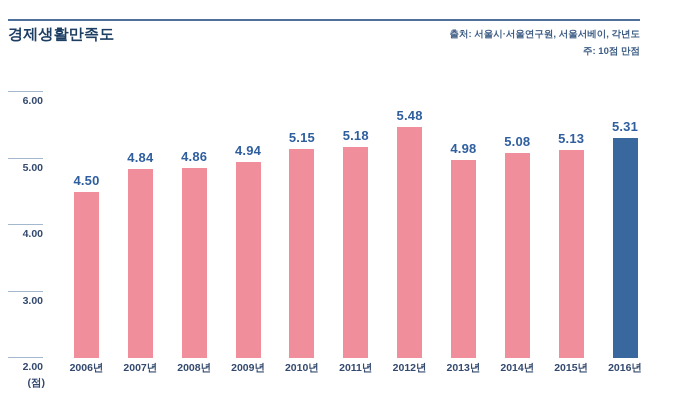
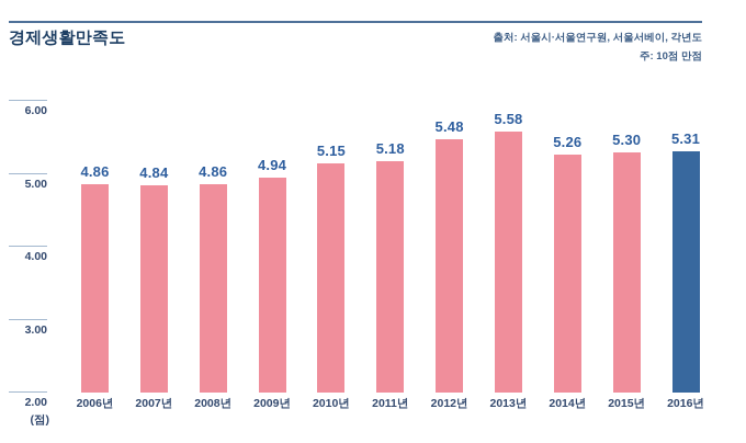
2006년: 4.50 -> 4.86
2013년: 4.98 -> 5.58
2014년: 5.08 -> 5.26
2015년: 5.13 -> 5.30
